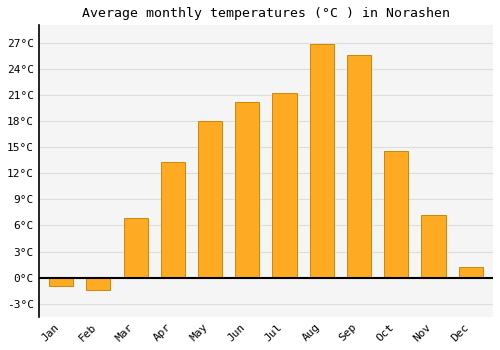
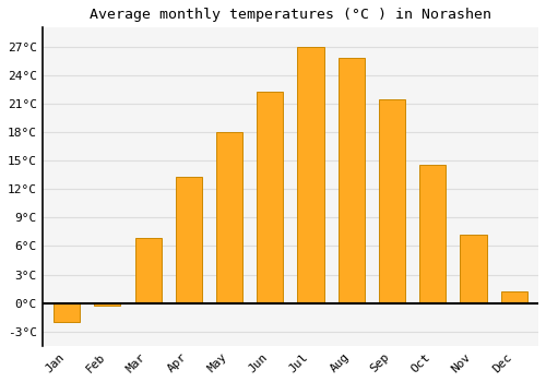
Jan: -1.0°C -> -2.0°C
Feb: -1.4°C -> -0.3°C
Jun: 20.2°C -> 22.2°C
Jul: 21.2°C -> 27.0°C
Aug: 26.8°C -> 25.8°C
Sep: 25.6°C -> 21.5°C
